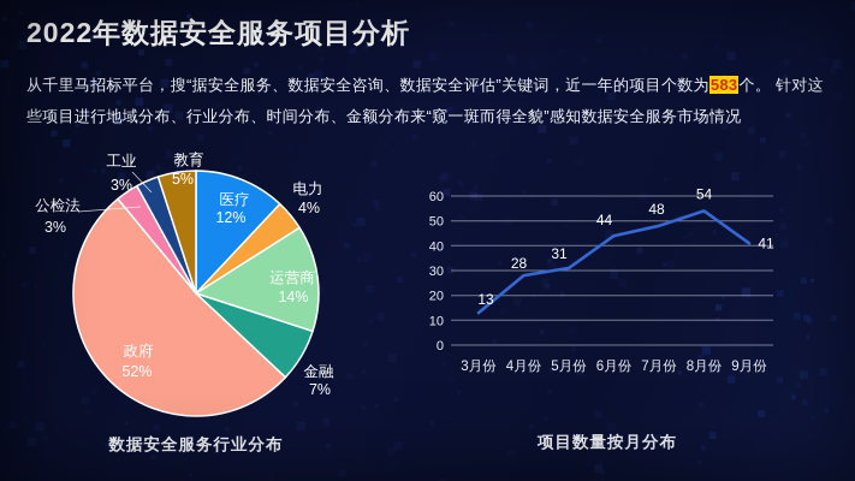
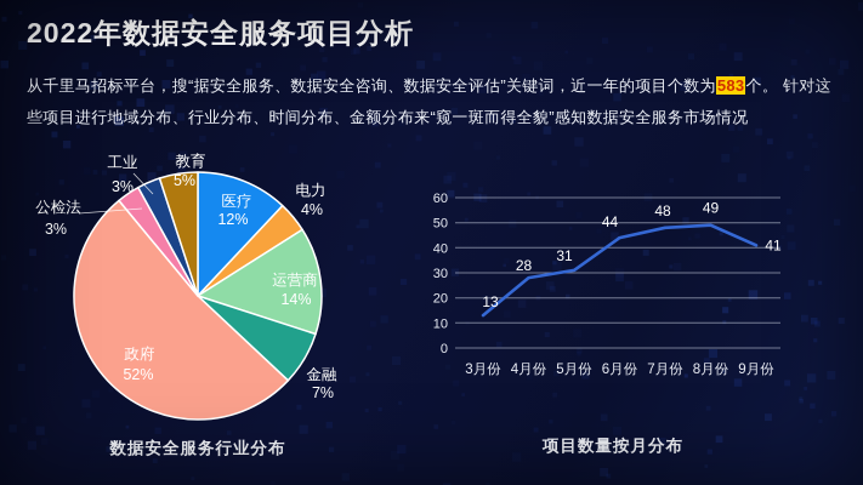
项目数量按月分布/8月份: 54 -> 49
